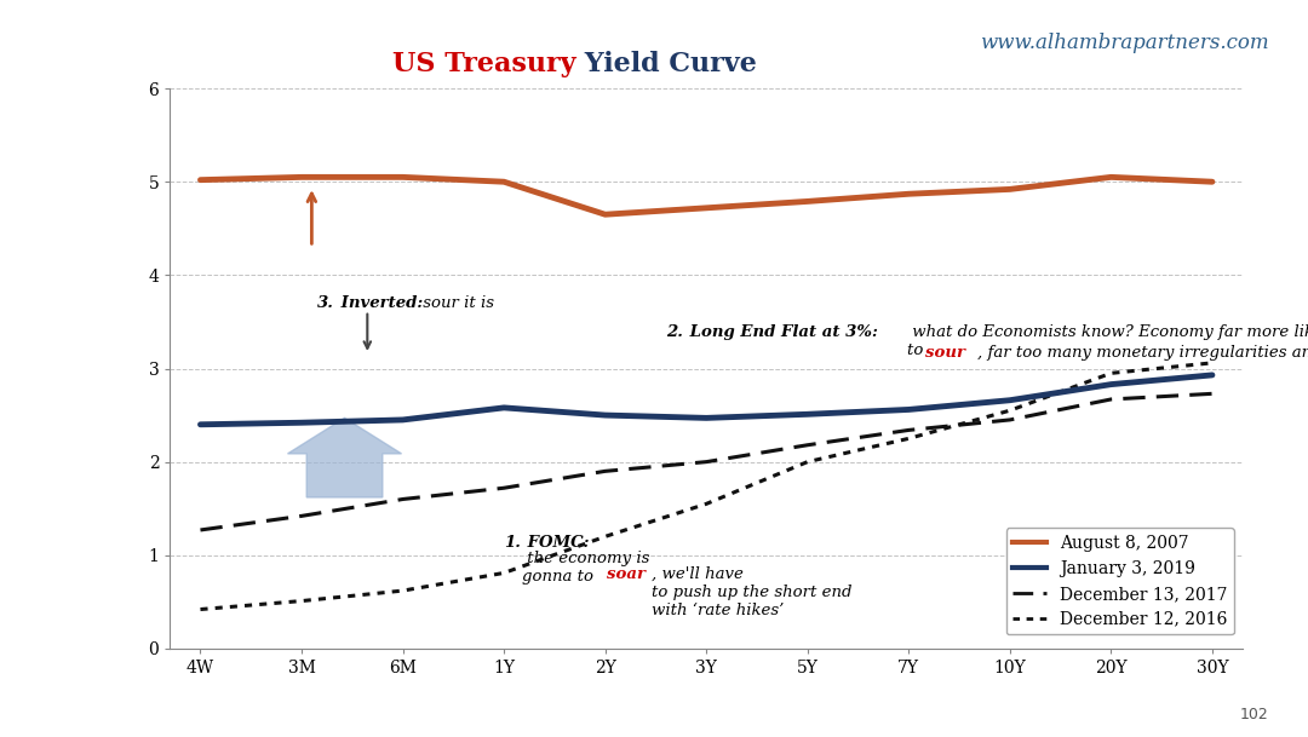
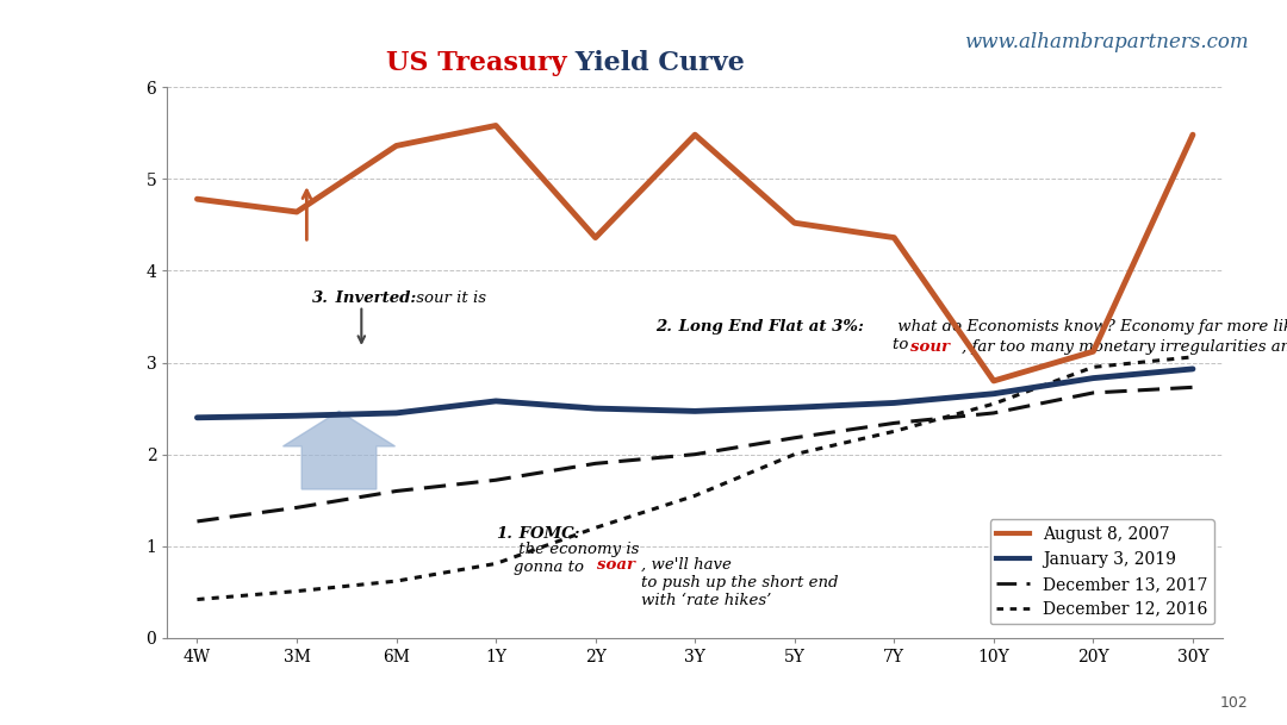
August 8, 2007/4W: 5.02 -> 4.78
August 8, 2007/3M: 5.05 -> 4.64
August 8, 2007/6M: 5.05 -> 5.36
August 8, 2007/1Y: 5.00 -> 5.58
August 8, 2007/2Y: 4.65 -> 4.36
August 8, 2007/3Y: 4.72 -> 5.48
August 8, 2007/5Y: 4.79 -> 4.52
August 8, 2007/7Y: 4.87 -> 4.36
August 8, 2007/10Y: 4.92 -> 2.80
August 8, 2007/20Y: 5.05 -> 3.12
August 8, 2007/30Y: 5.00 -> 5.48
